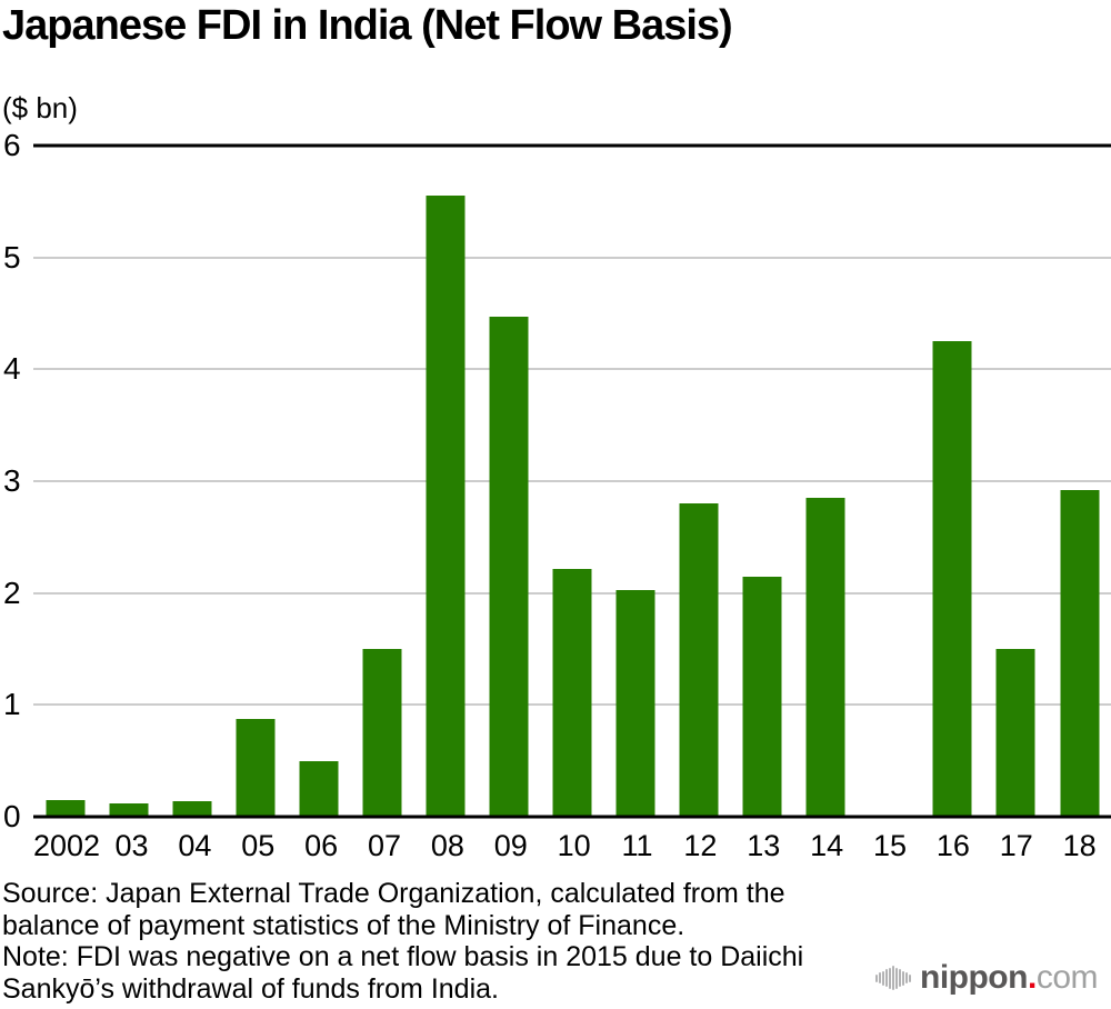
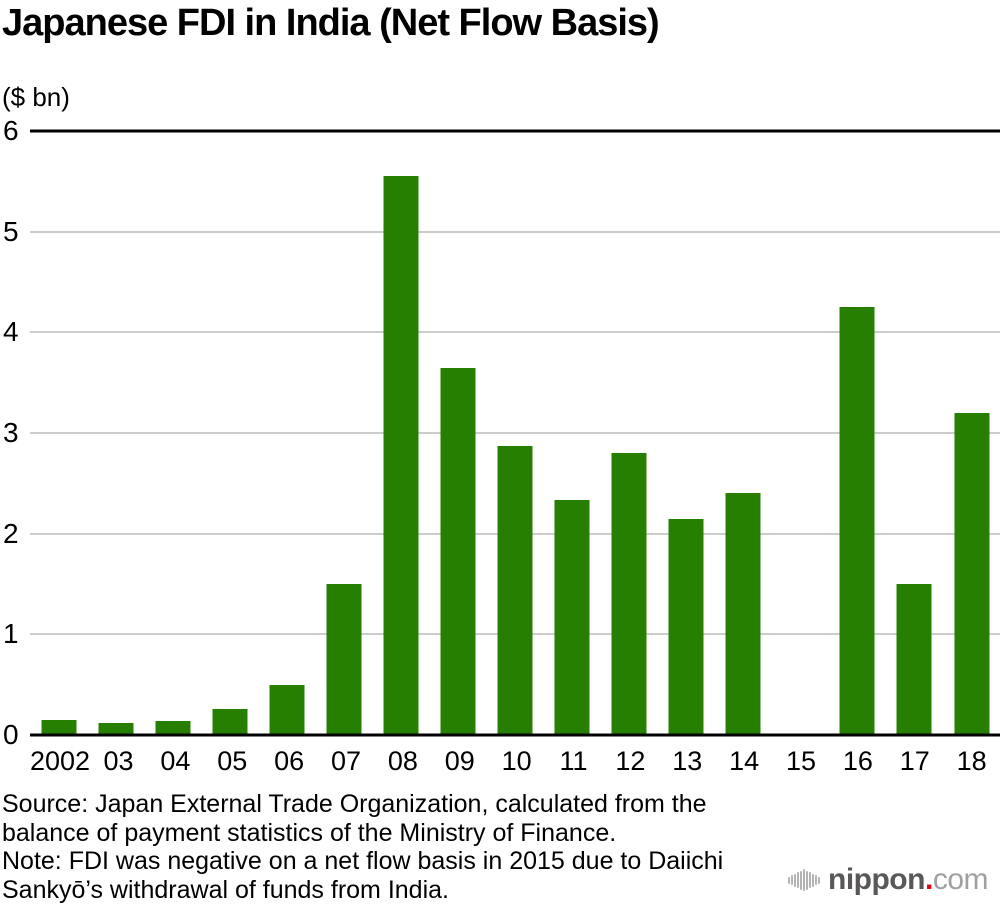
05: 0.87 -> 0.26
09: 4.47 -> 3.65
10: 2.22 -> 2.87
11: 2.03 -> 2.33
14: 2.85 -> 2.40
18: 2.92 -> 3.20
